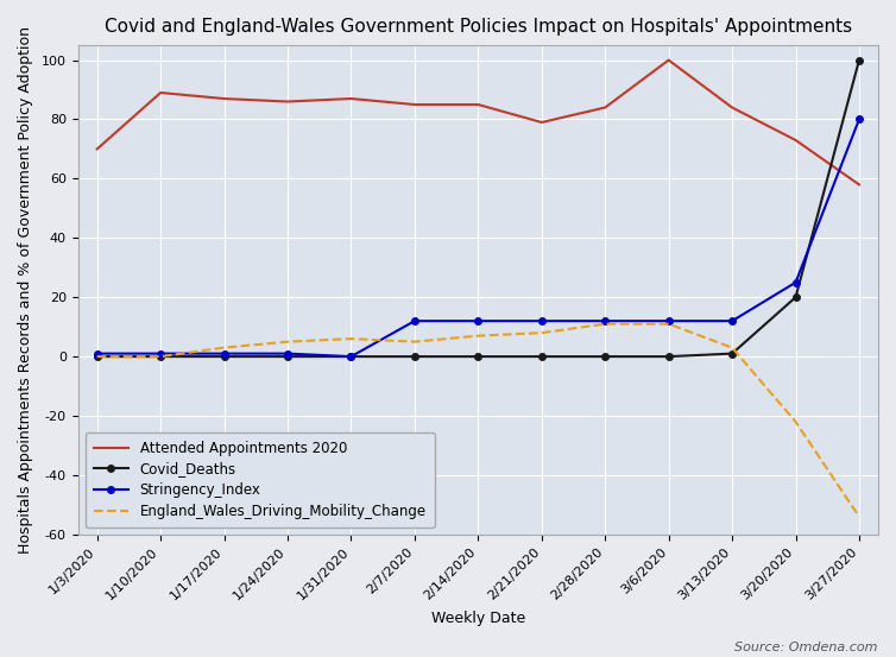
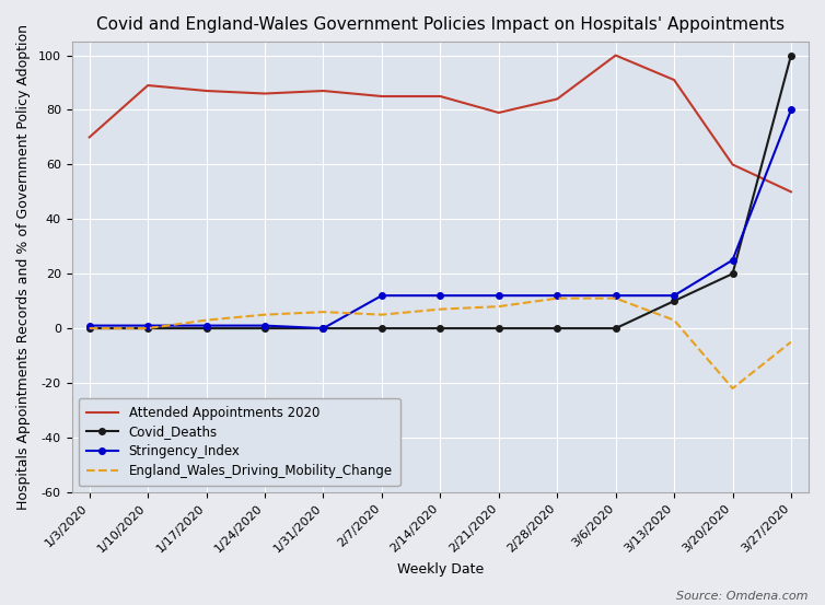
Attended Appointments 2020/3/13/2020: 84 -> 91
Covid_Deaths/3/13/2020: 1 -> 10
Attended Appointments 2020/3/20/2020: 73 -> 60
Attended Appointments 2020/3/27/2020: 58 -> 50
England_Wales_Driving_Mobility_Change/3/27/2020: -54 -> -5
